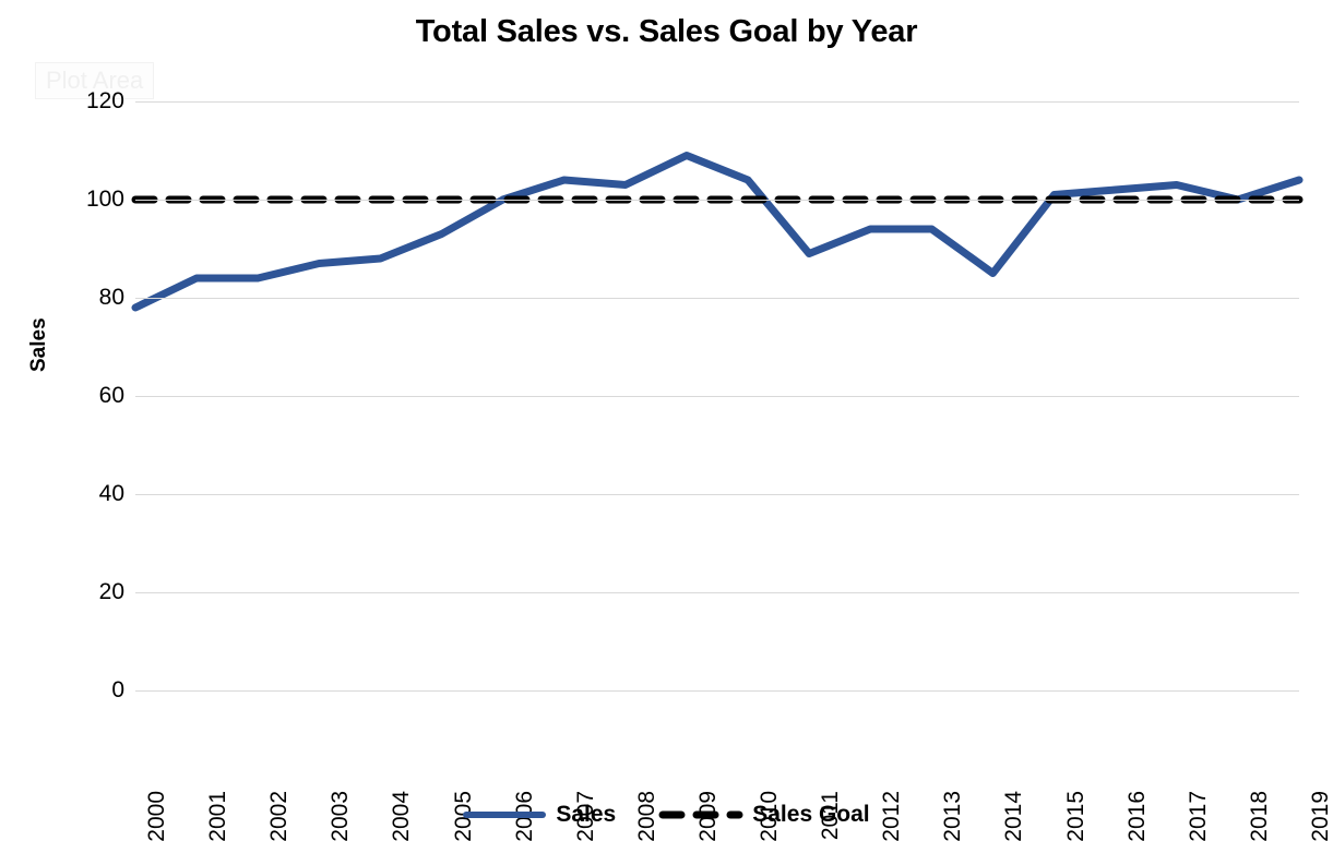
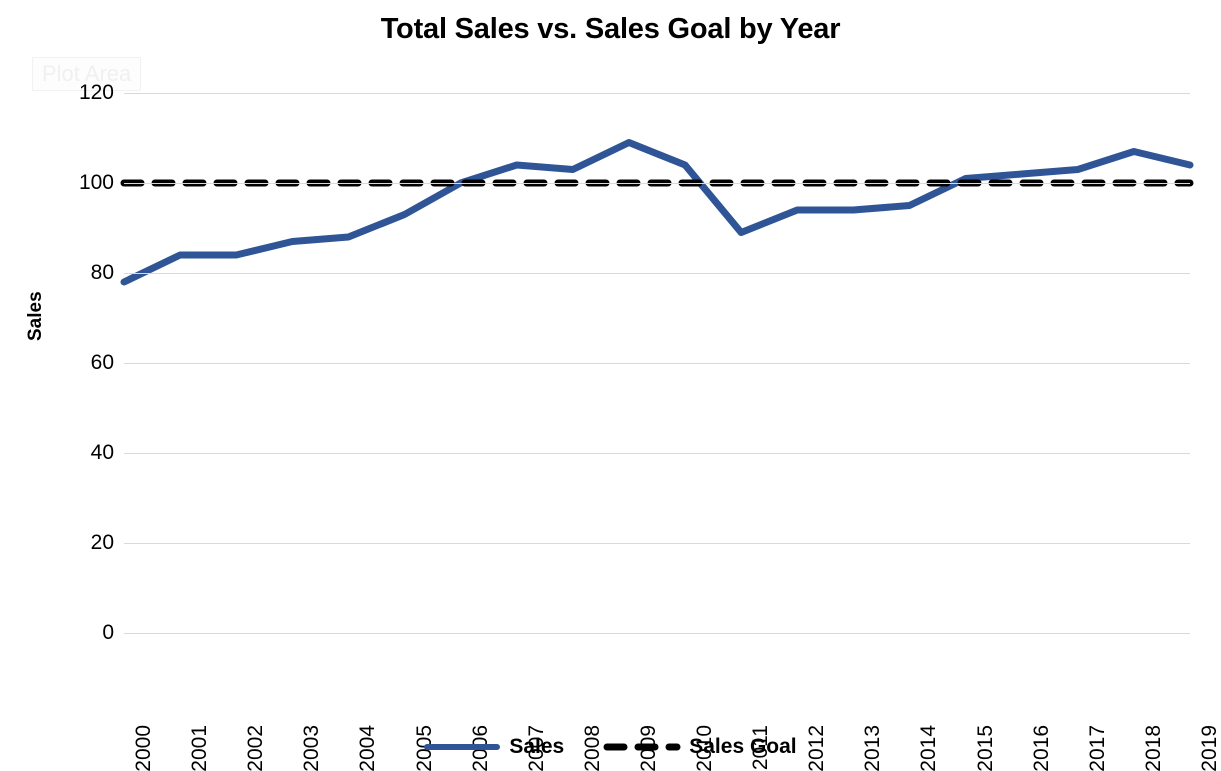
Sales/2014: 85 -> 95
Sales/2018: 100 -> 107
